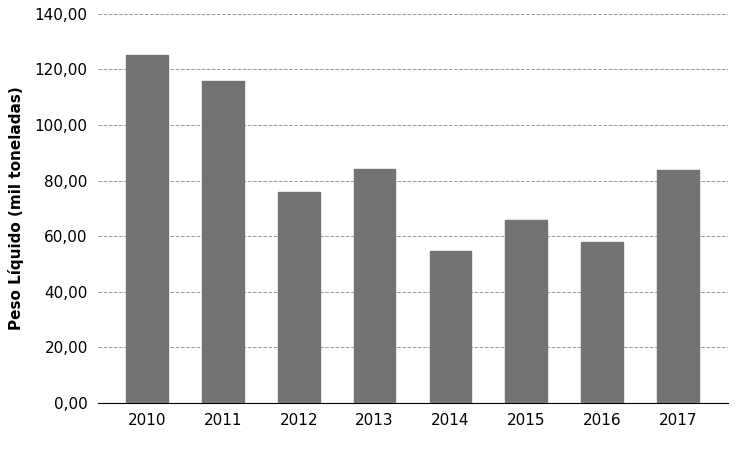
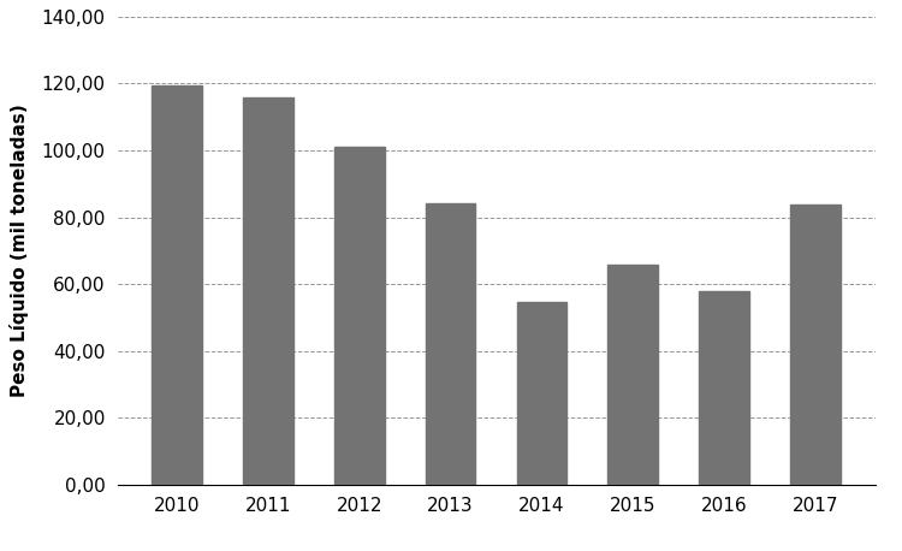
2010: 125,0 -> 119,5
2012: 76,0 -> 101,2
